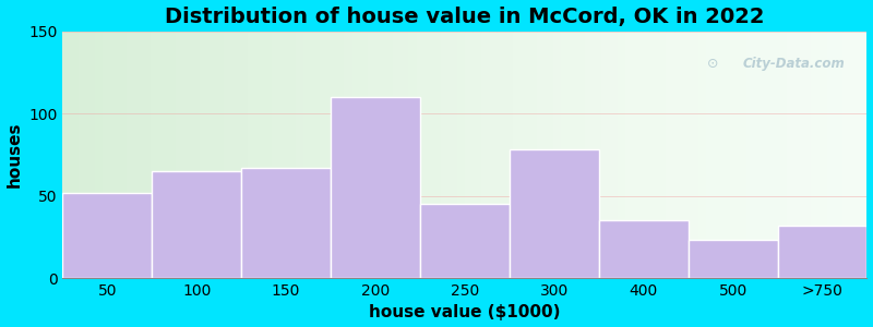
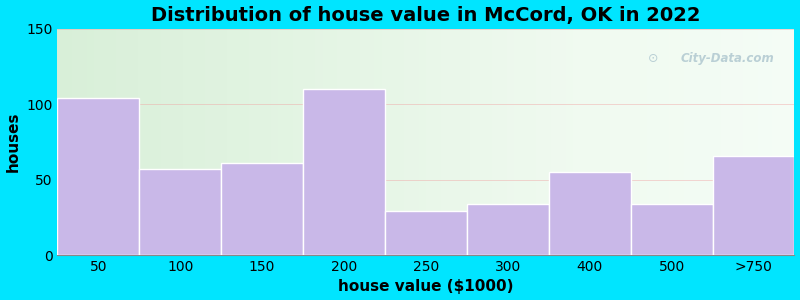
50: 52 -> 104
100: 65 -> 57
150: 67 -> 61
250: 45 -> 29
300: 78 -> 34
400: 35 -> 55
500: 23 -> 34
>750: 32 -> 66
